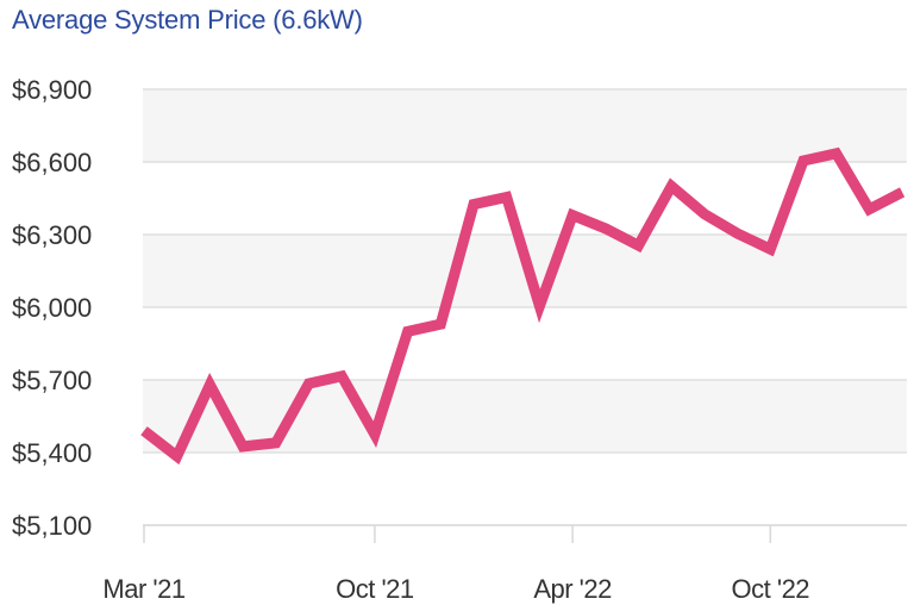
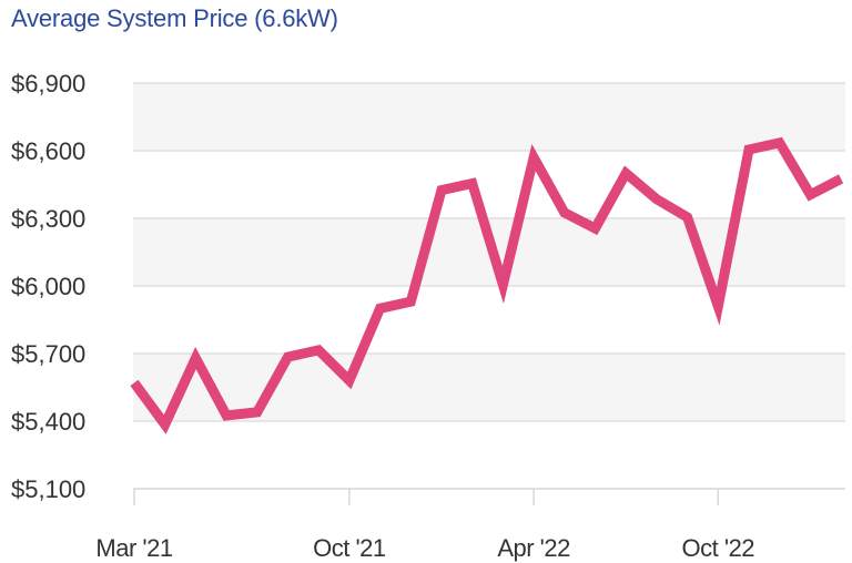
Mar '21: $5490 -> $5570
Oct '21: $5480 -> $5580
Apr '22: $6380 -> $6570
Oct '22: $6240 -> $5910
